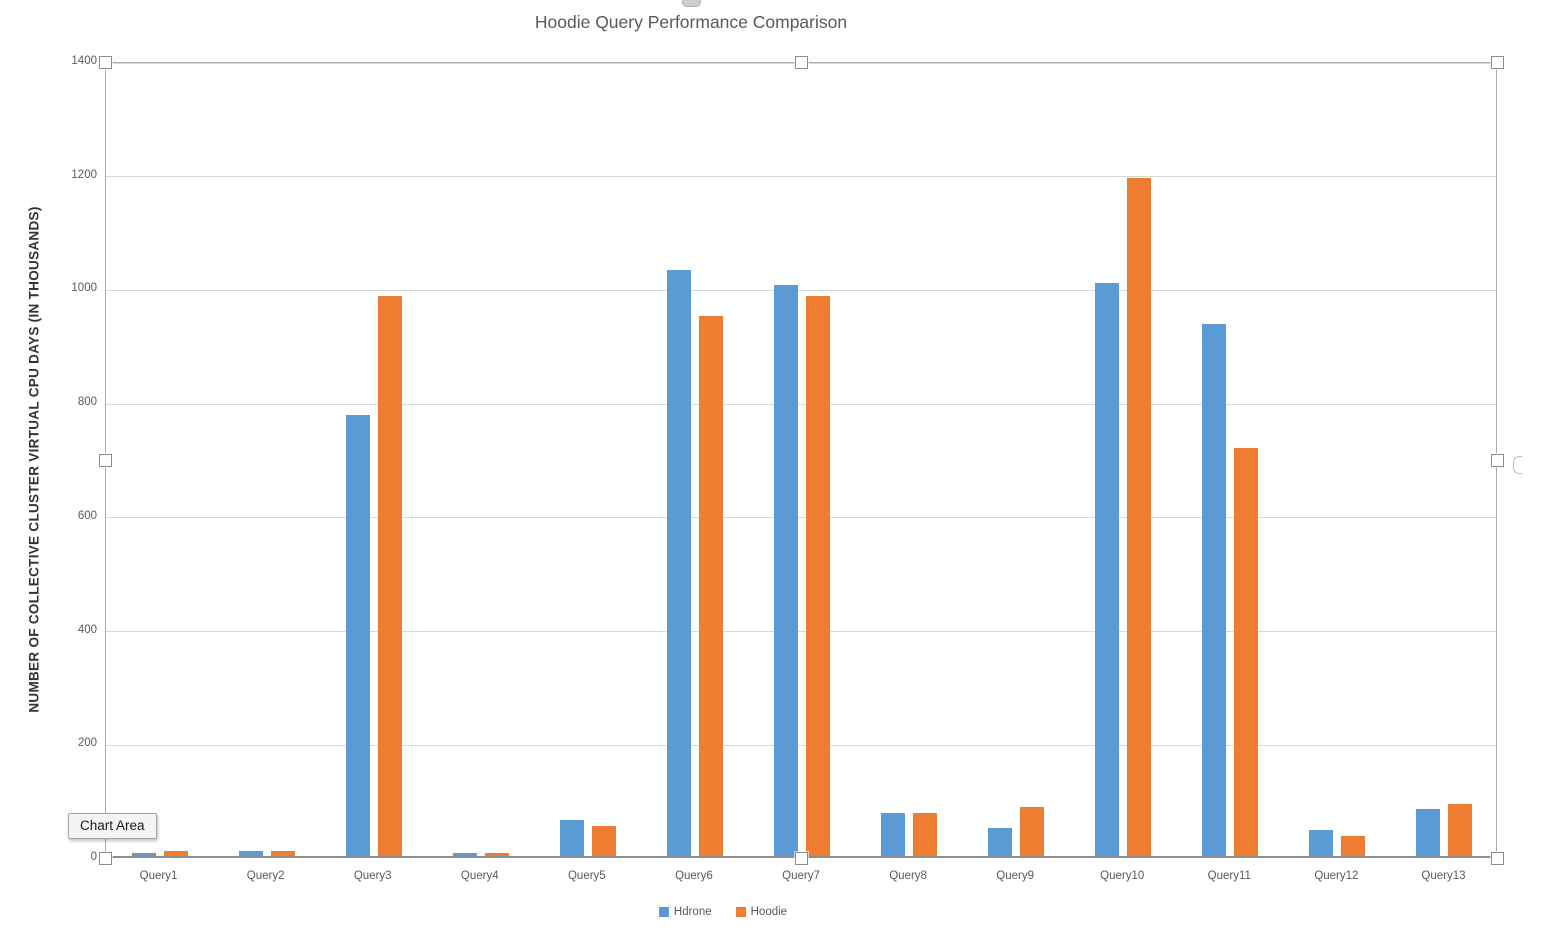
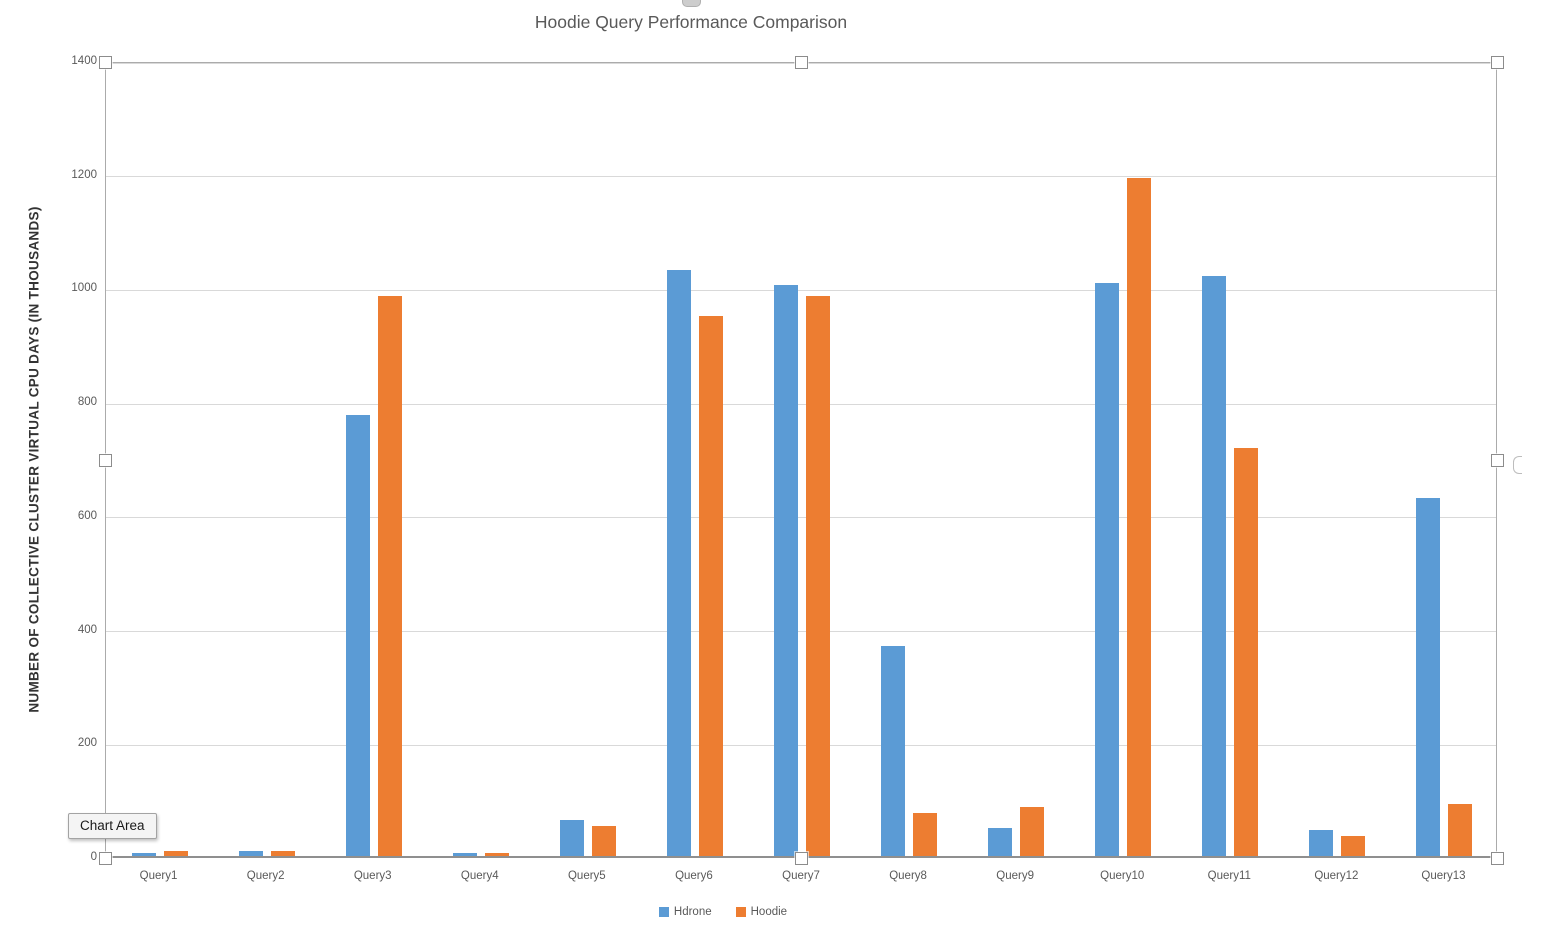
Hdrone/Query8: 80 -> 370
Hdrone/Query11: 940 -> 1020
Hdrone/Query13: 80 -> 630
